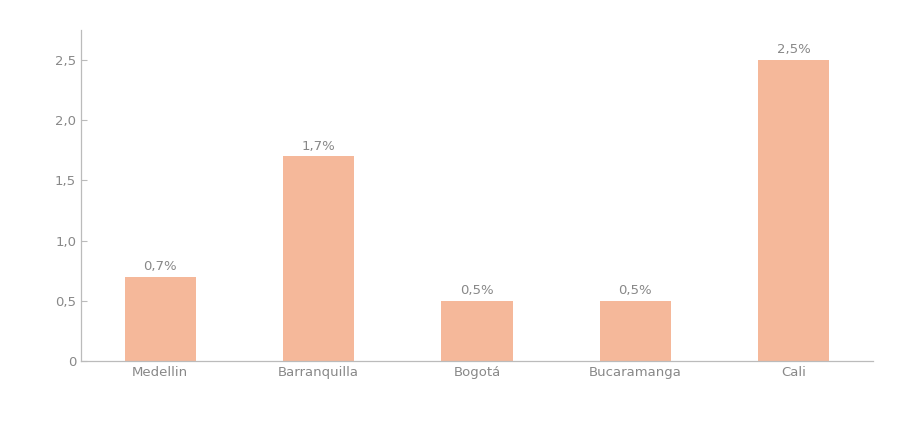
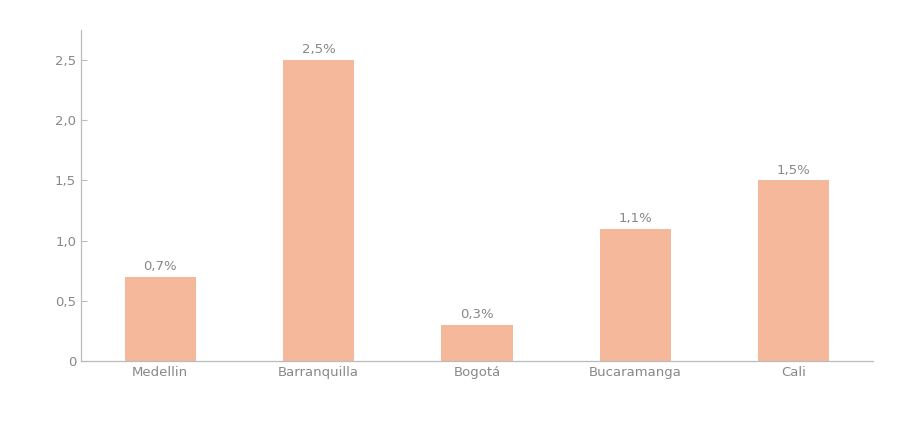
Barranquilla: 1,7% -> 2,5%
Bogotá: 0,5% -> 0,3%
Bucaramanga: 0,5% -> 1,1%
Cali: 2,5% -> 1,5%
